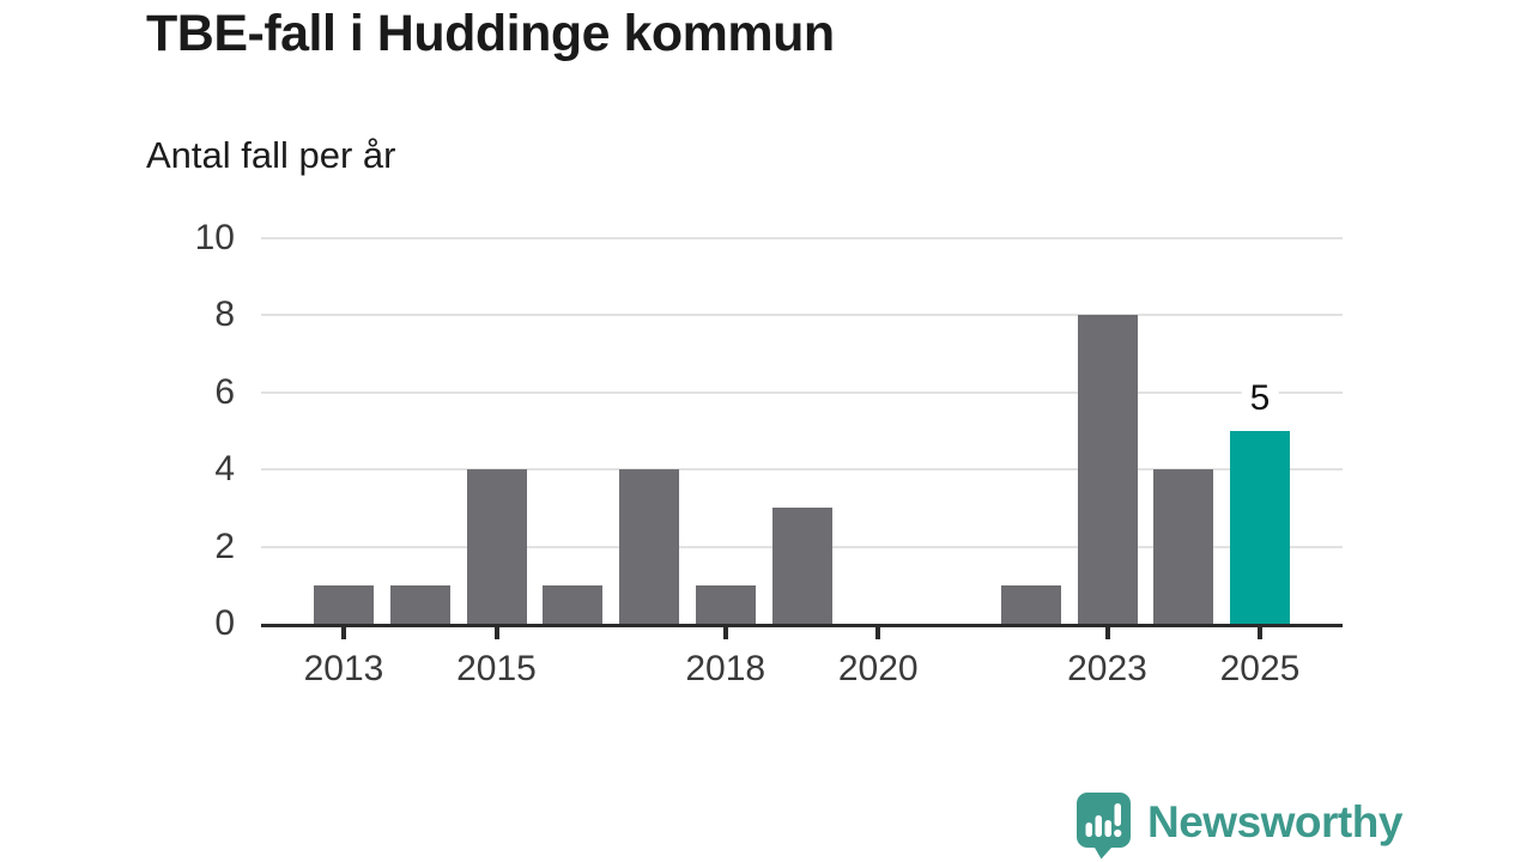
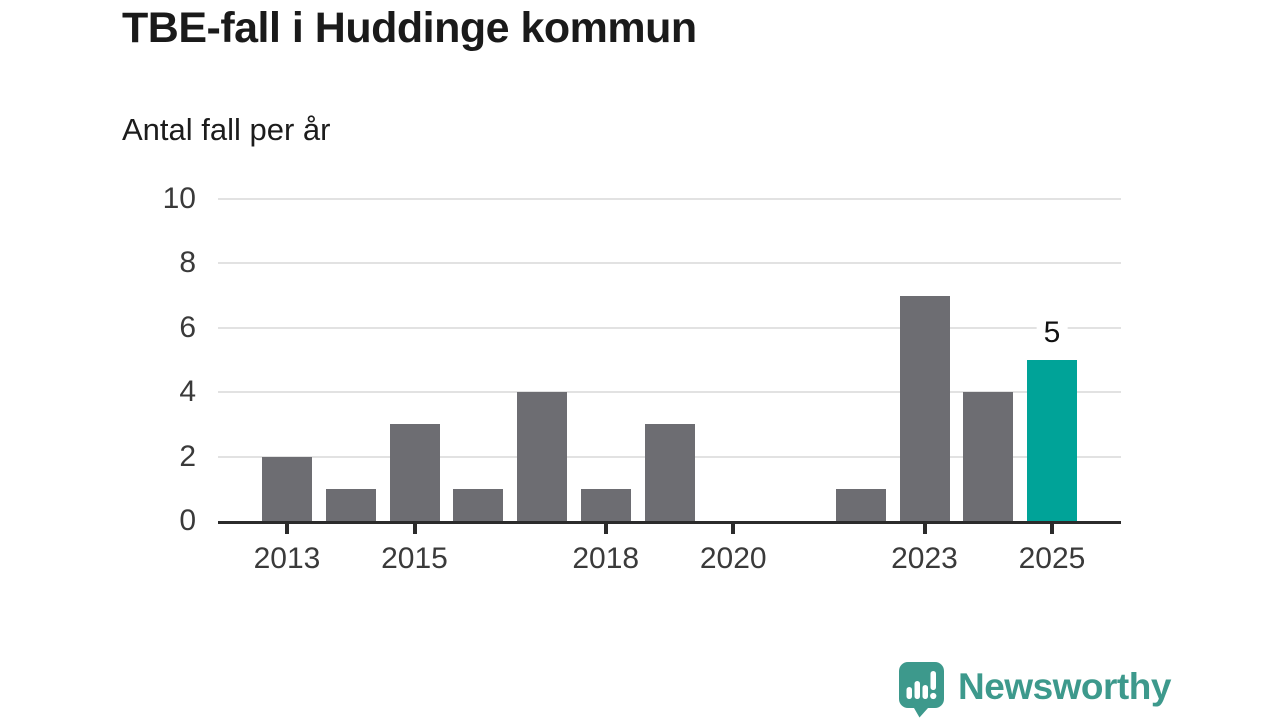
2013: 1 -> 2
2015: 4 -> 3
2023: 8 -> 7
